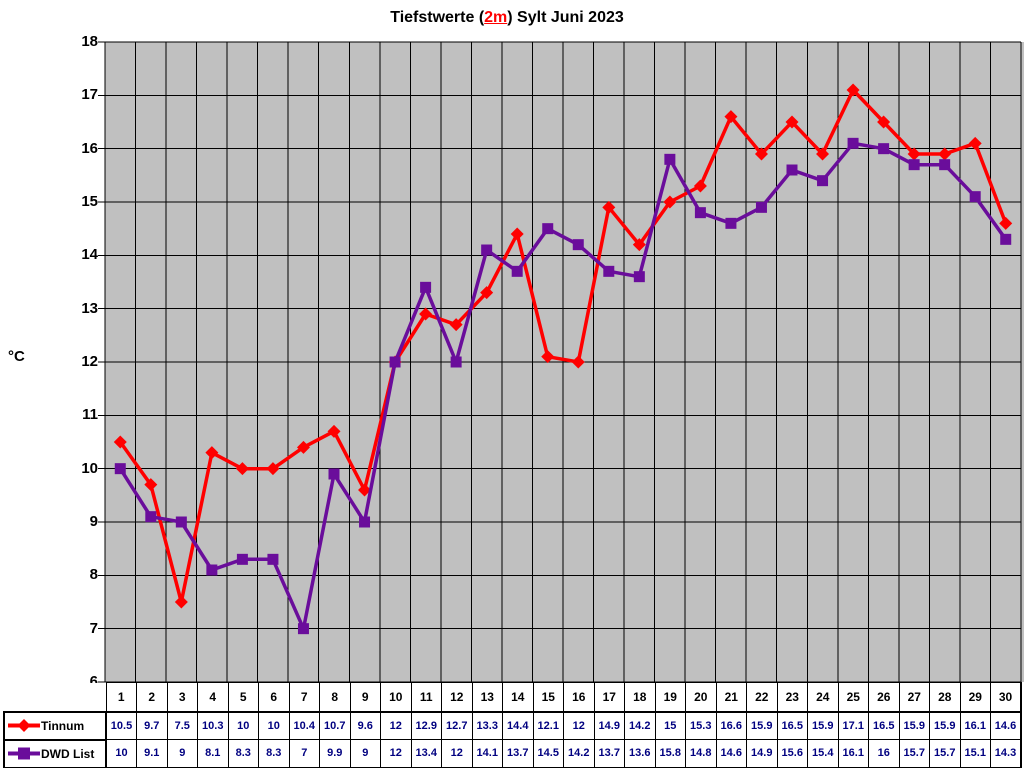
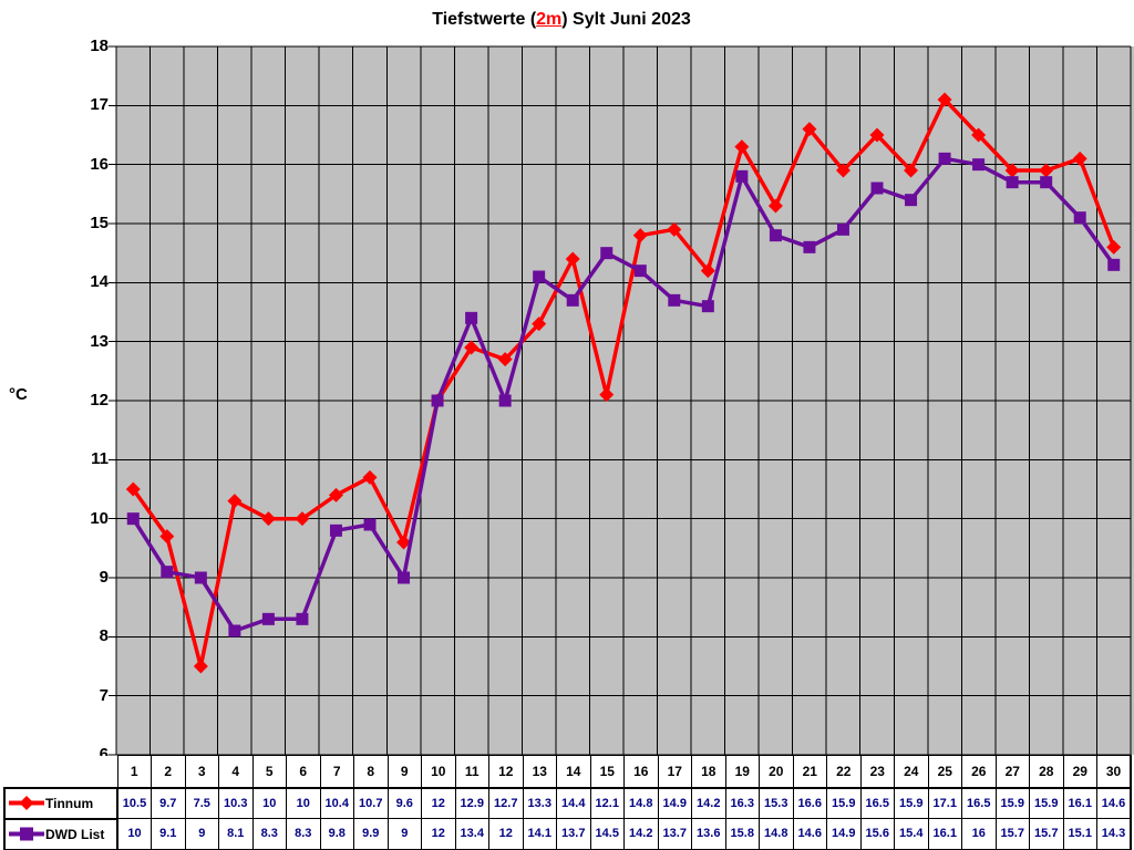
DWD List/7: 7 -> 9.8
Tinnum/16: 12 -> 14.8
Tinnum/19: 15 -> 16.3
